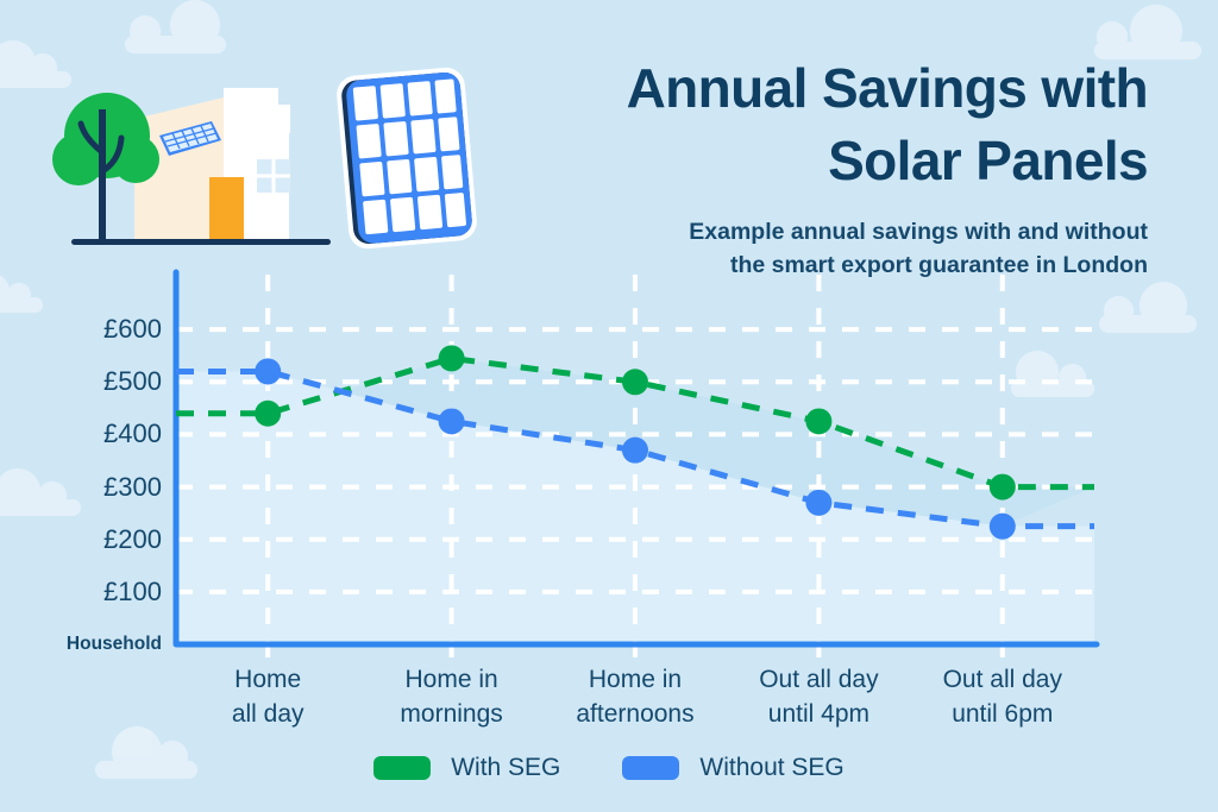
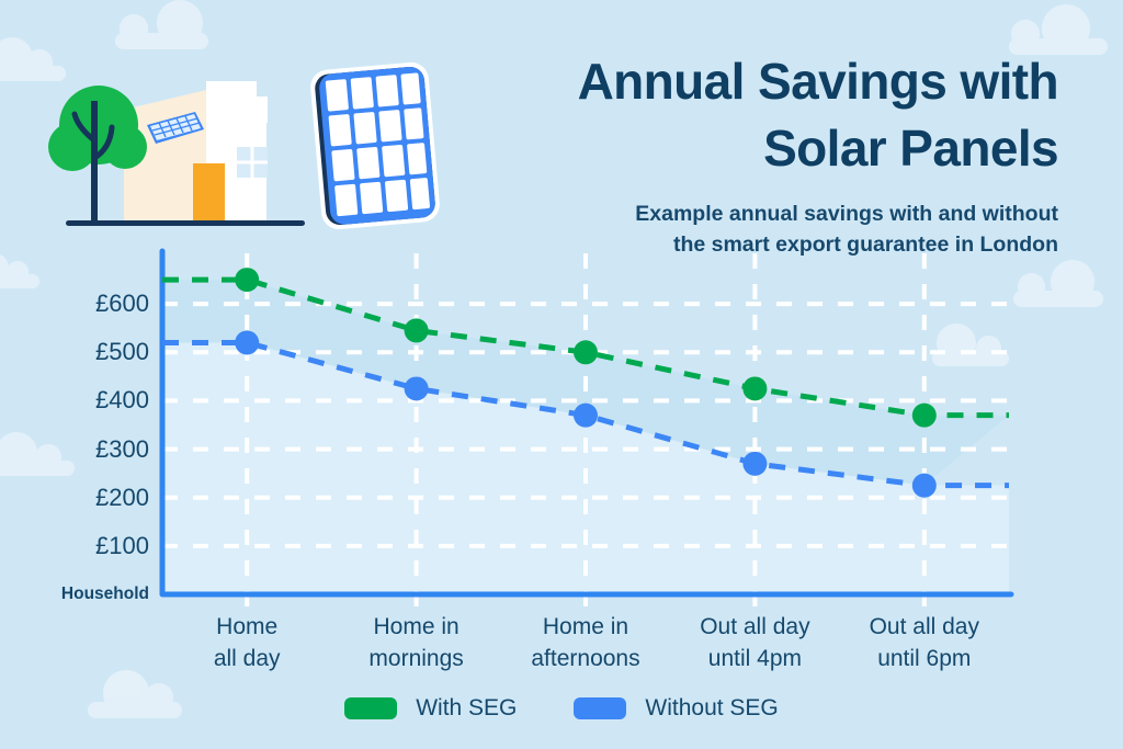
With SEG/Home all day: £440 -> £650
With SEG/Out all day until 6pm: £300 -> £370
